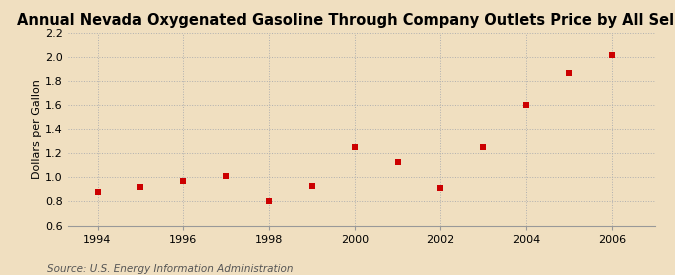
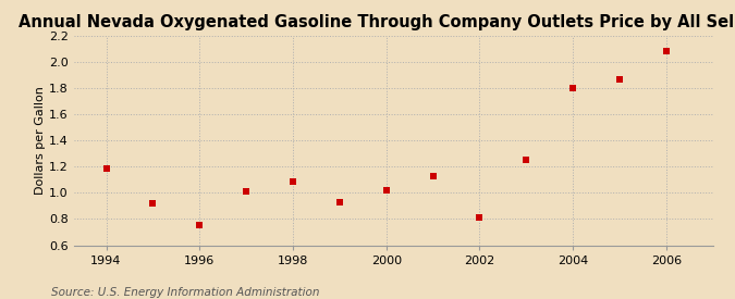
1994: 0.88 -> 1.19
1996: 0.97 -> 0.75
1998: 0.80 -> 1.09
2000: 1.25 -> 1.02
2002: 0.91 -> 0.81
2004: 1.60 -> 1.80
2006: 2.02 -> 2.08
